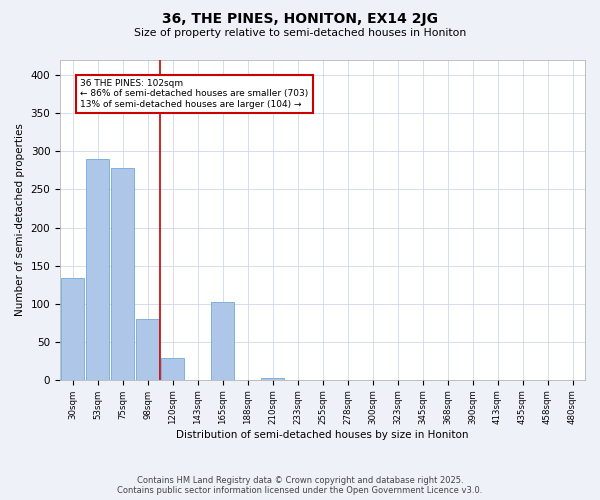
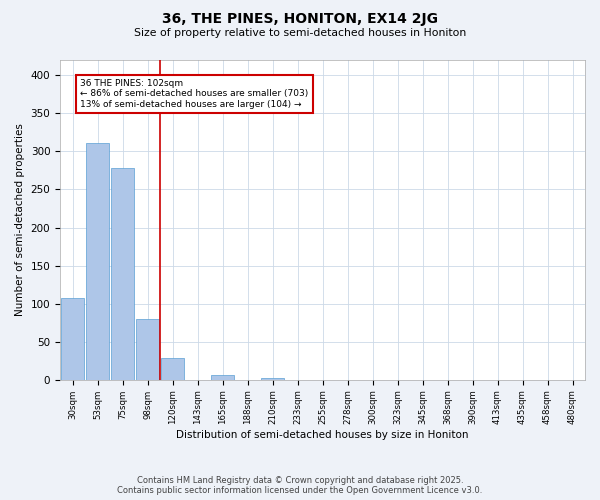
30sqm: 134 -> 107
53sqm: 290 -> 311
165sqm: 102 -> 6
